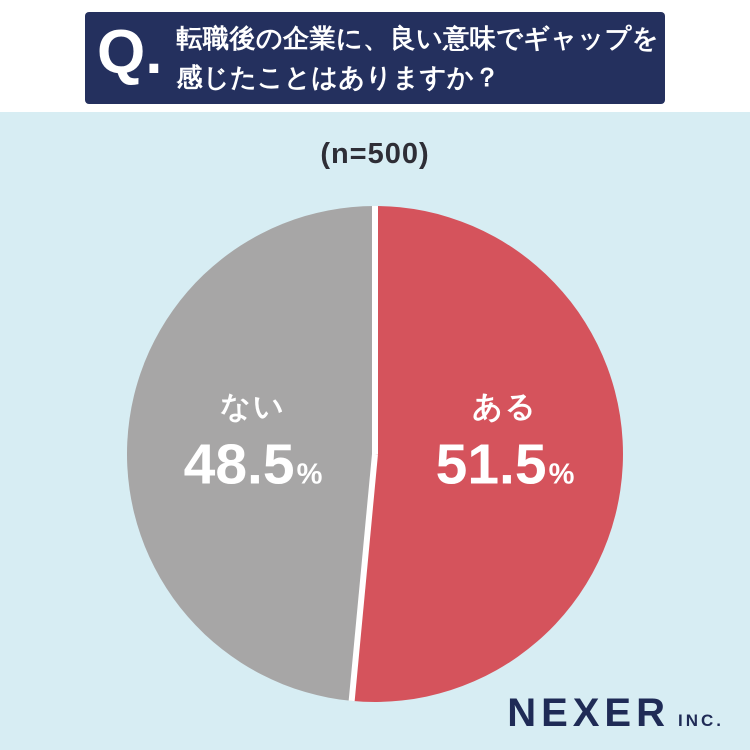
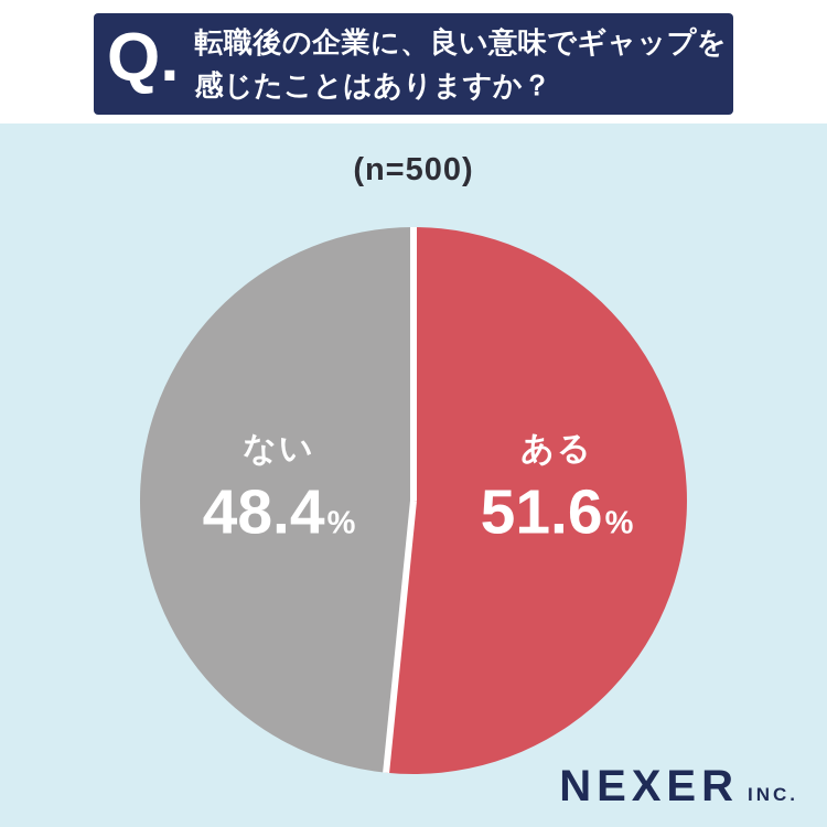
ある: 51.5 -> 51.6
ない: 48.5 -> 48.4
